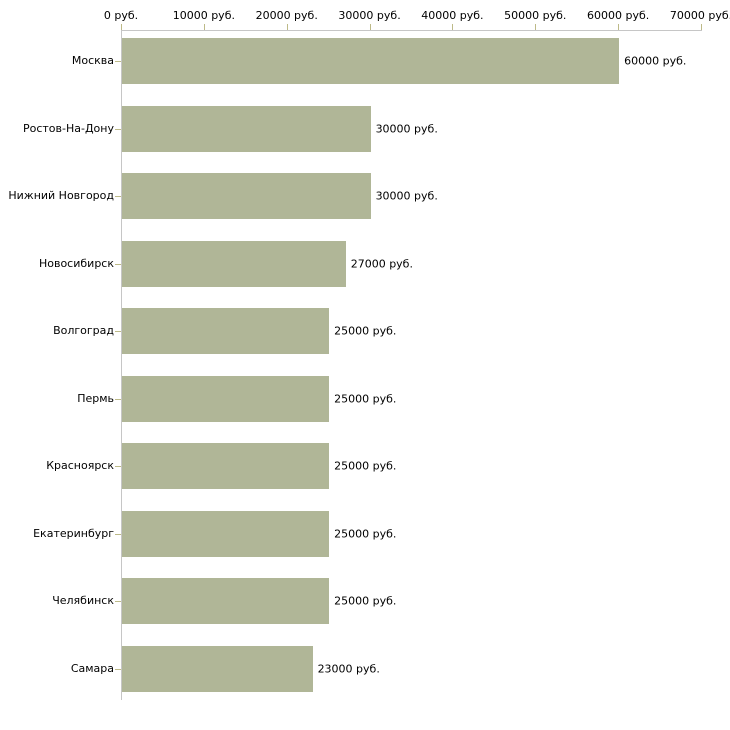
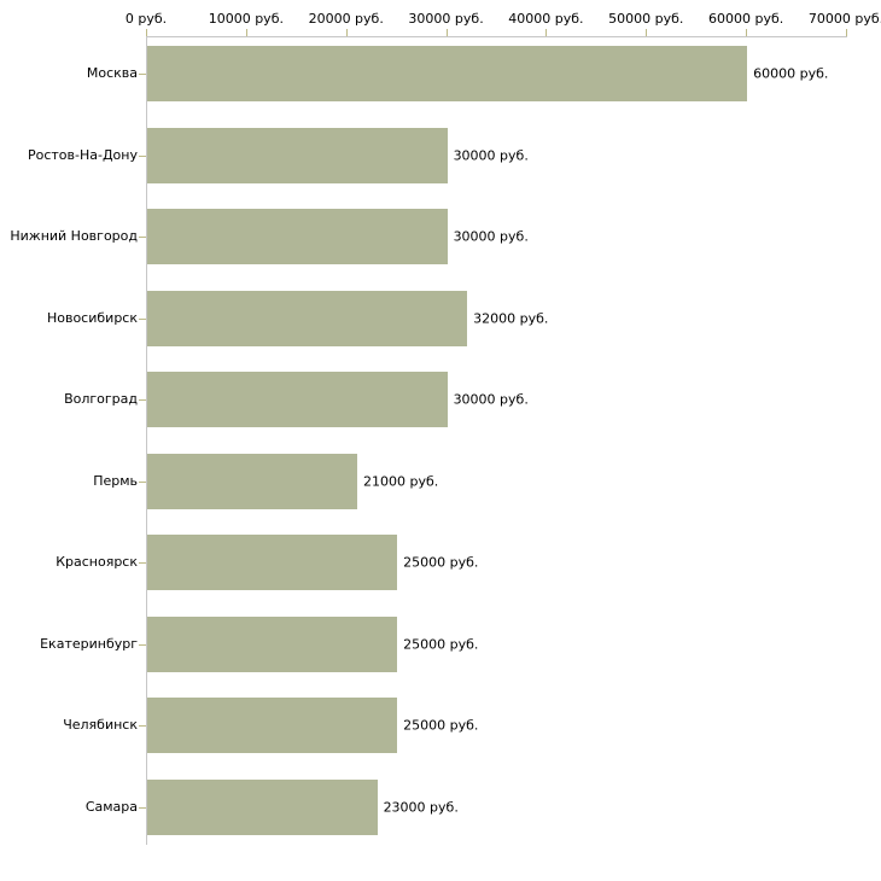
Новосибирск: 27000 -> 32000
Волгоград: 25000 -> 30000
Пермь: 25000 -> 21000
